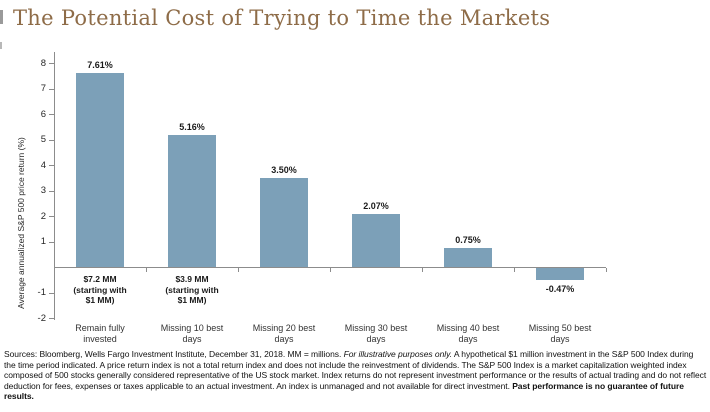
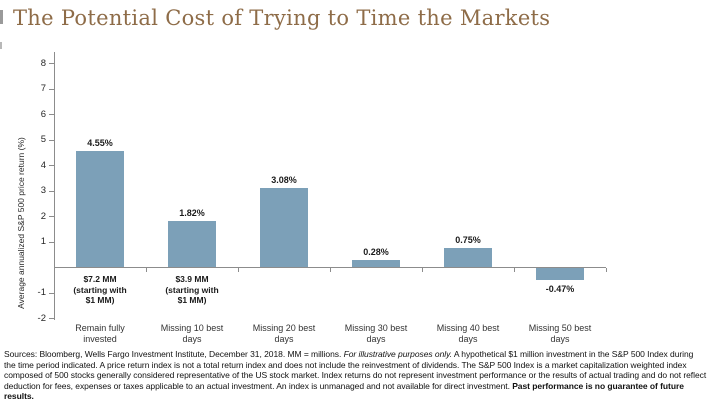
Remain fully invested: 7.61% -> 4.55%
Missing 10 best days: 5.16% -> 1.82%
Missing 20 best days: 3.50% -> 3.08%
Missing 30 best days: 2.07% -> 0.28%
